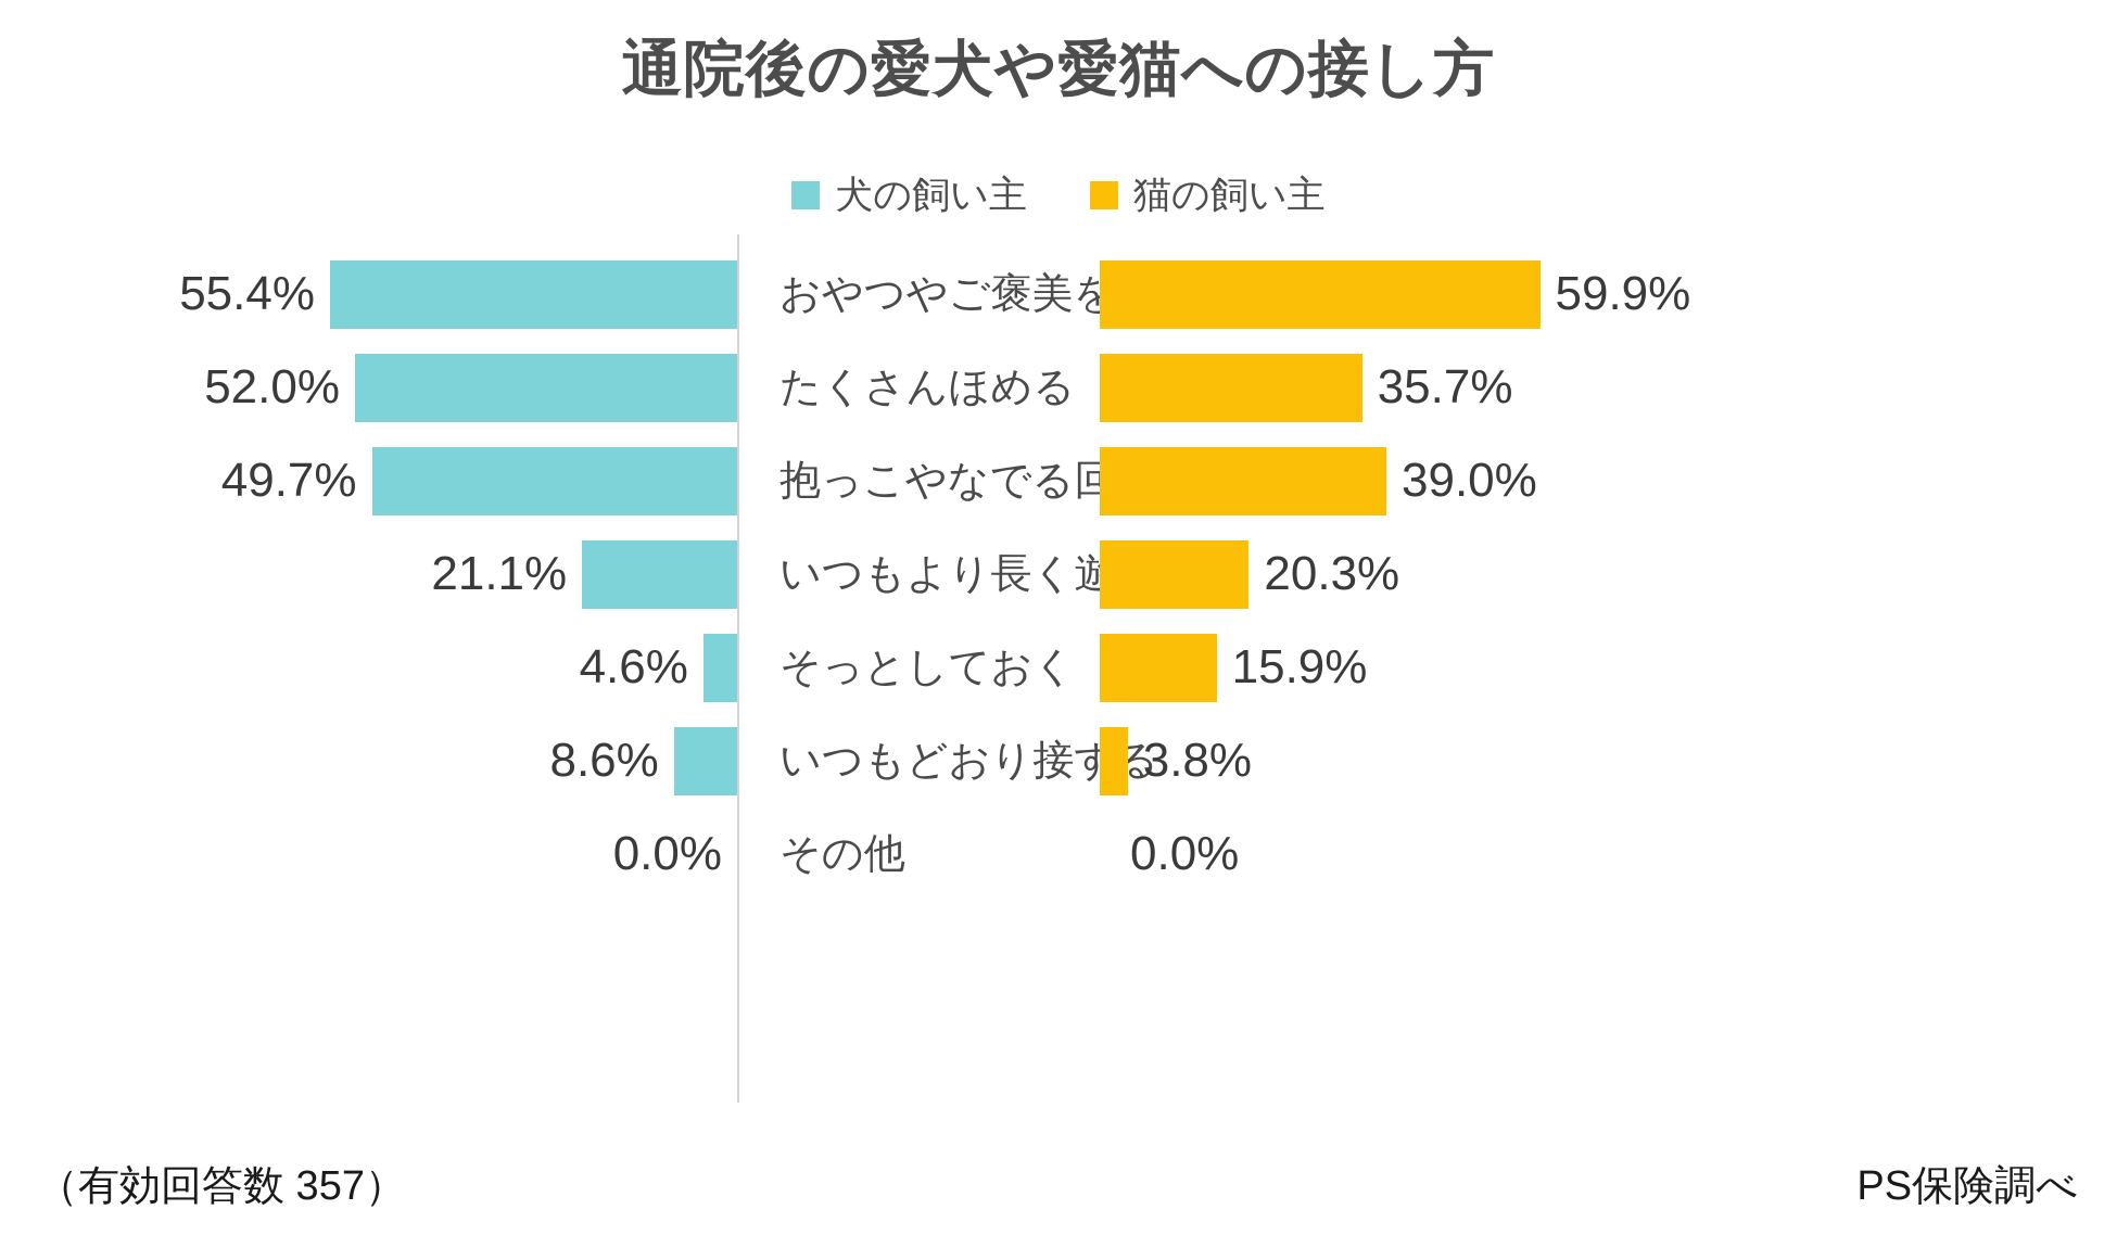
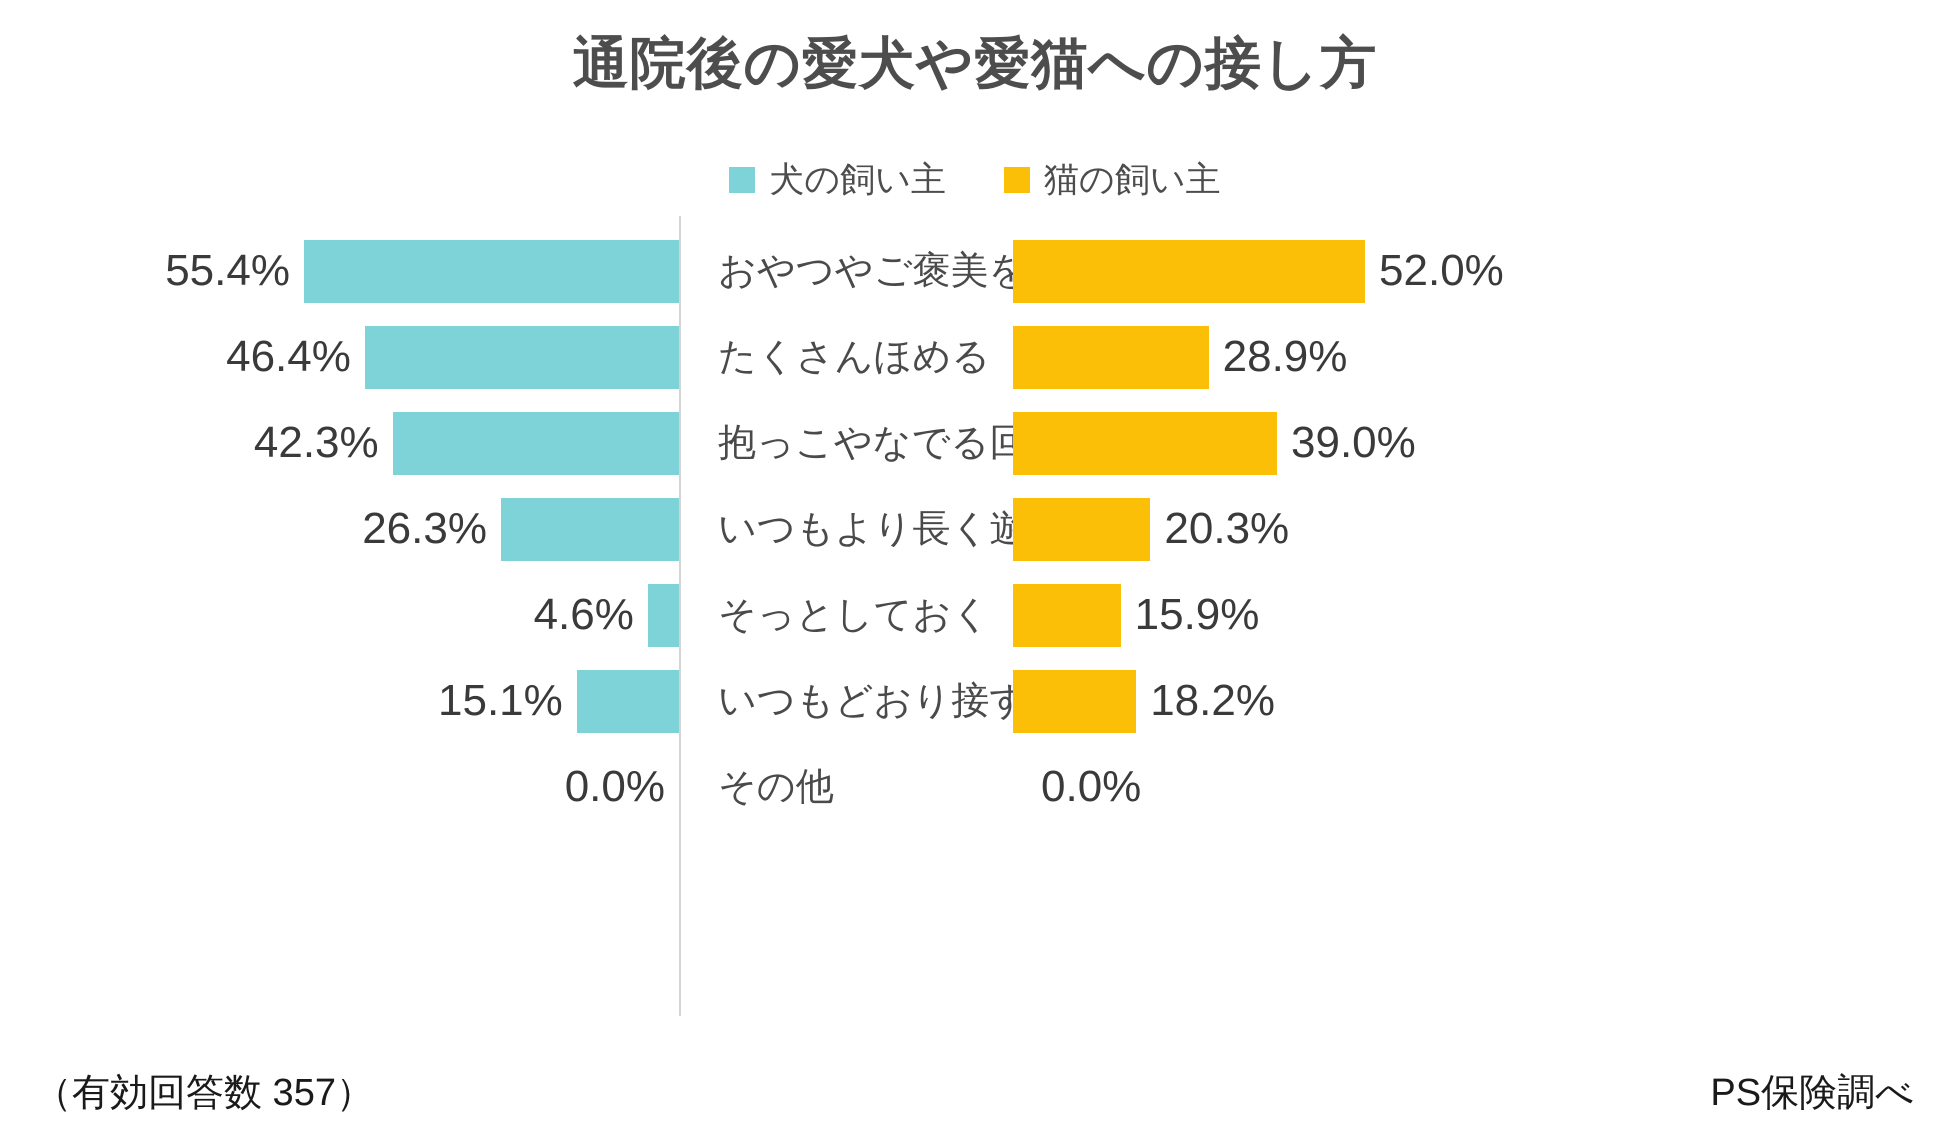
猫の飼い主/おやつやご褒美をあげる: 59.9% -> 52.0%
犬の飼い主/たくさんほめる: 52.0% -> 46.4%
猫の飼い主/たくさんほめる: 35.7% -> 28.9%
犬の飼い主/抱っこやなでる回数を増やす: 49.7% -> 42.3%
犬の飼い主/いつもより長く遊ぶ: 21.1% -> 26.3%
犬の飼い主/いつもどおり接する: 8.6% -> 15.1%
猫の飼い主/いつもどおり接する: 3.8% -> 18.2%
